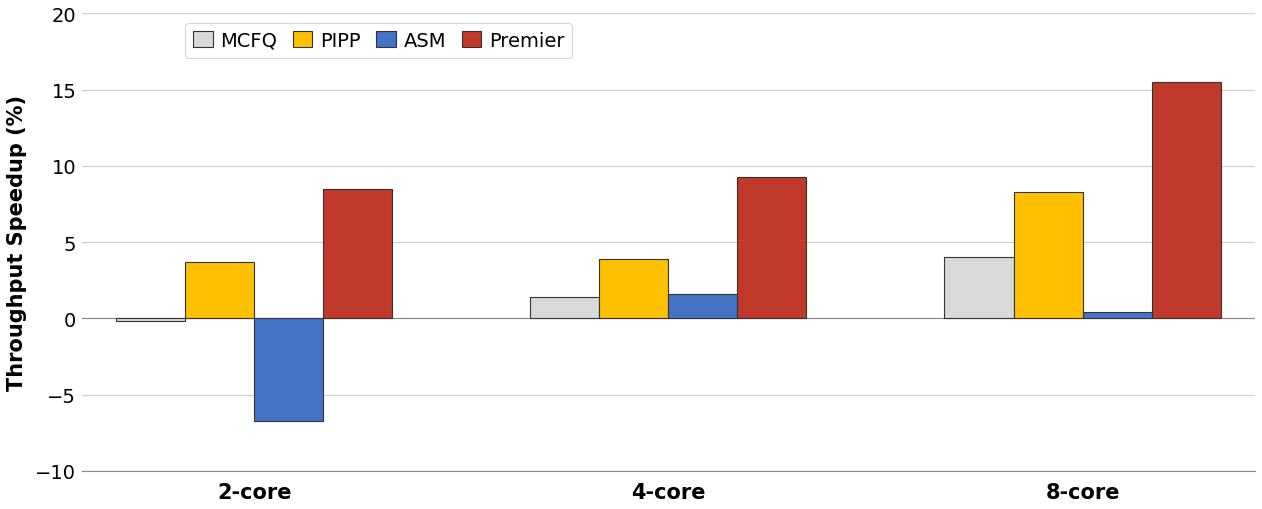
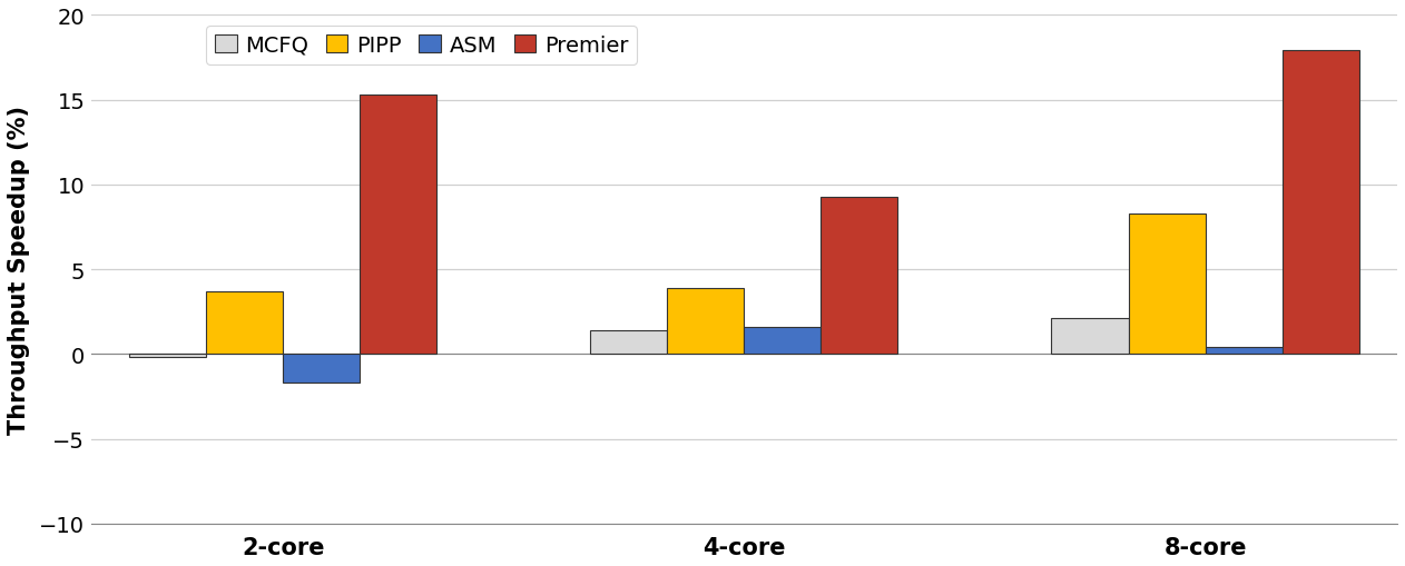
ASM/2-core: -6.7 -> -1.7
Premier/2-core: 8.5 -> 15.3
MCFQ/8-core: 4.0 -> 2.1
Premier/8-core: 15.5 -> 17.9
